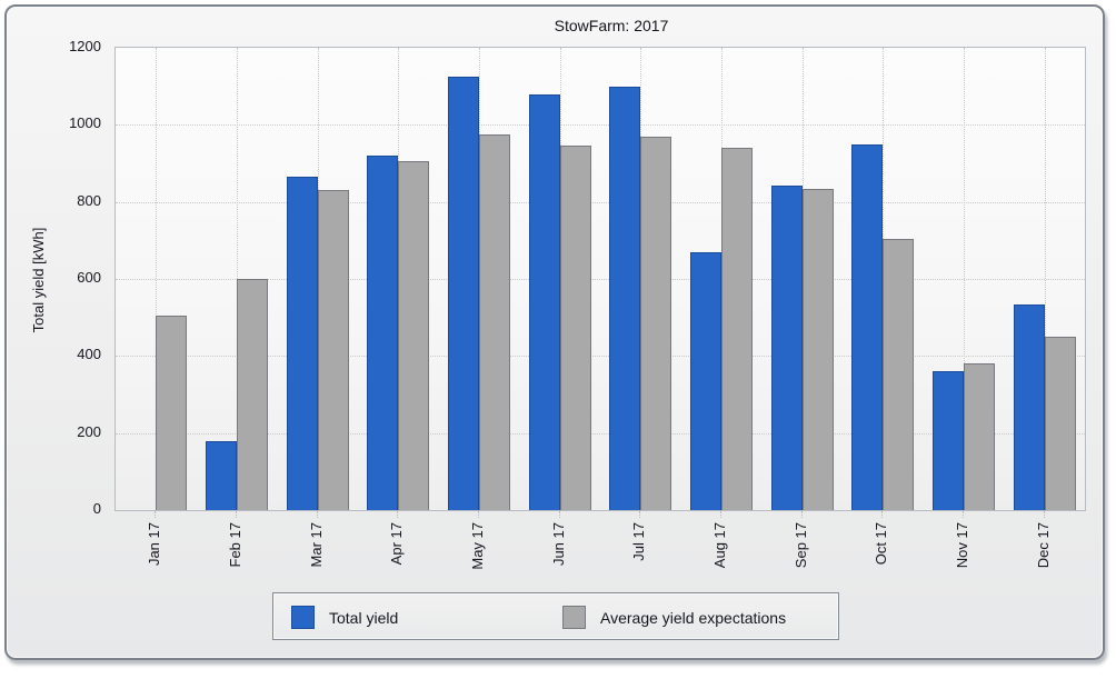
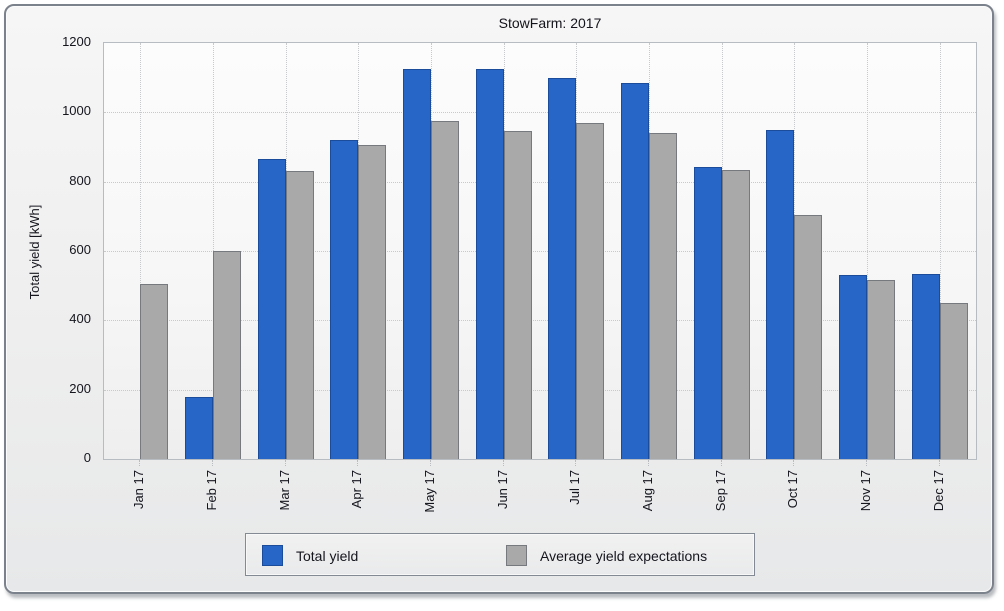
Total yield/Jun 17: 1080 -> 1120
Total yield/Aug 17: 670 -> 1080
Total yield/Nov 17: 360 -> 530
Average yield expectations/Nov 17: 380 -> 520
